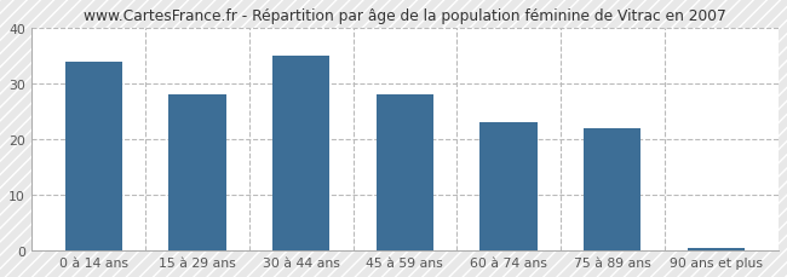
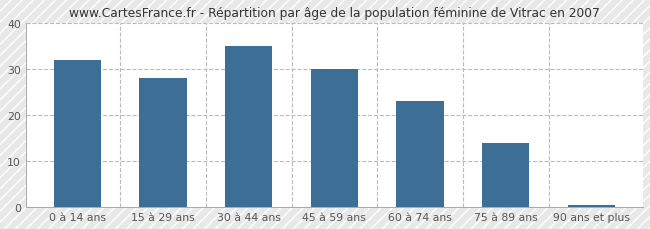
0 à 14 ans: 34.0 -> 32.0
45 à 59 ans: 28.0 -> 30.0
75 à 89 ans: 22.0 -> 14.0
